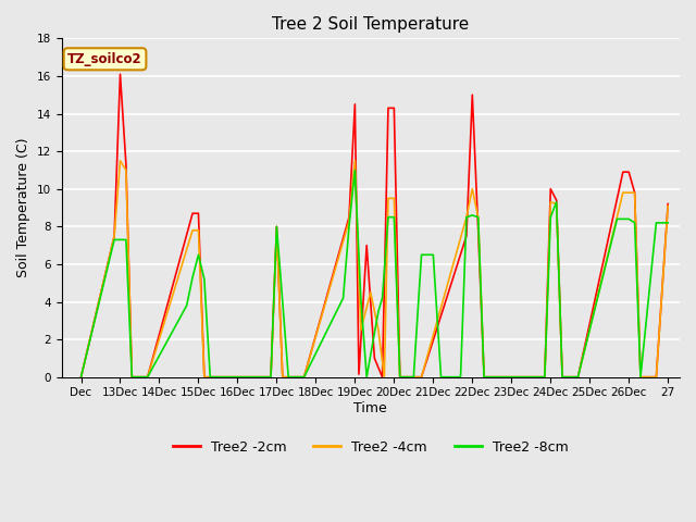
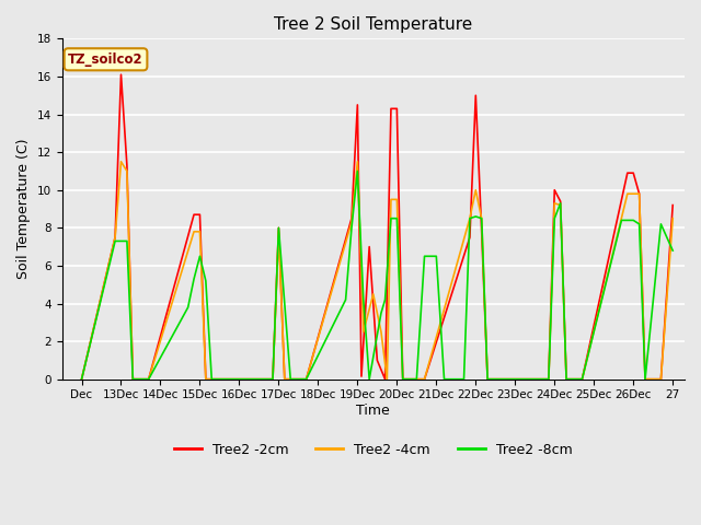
Tree2 -4cm/27: 9.1 -> 8.5
Tree2 -8cm/27: 8.2 -> 6.8
